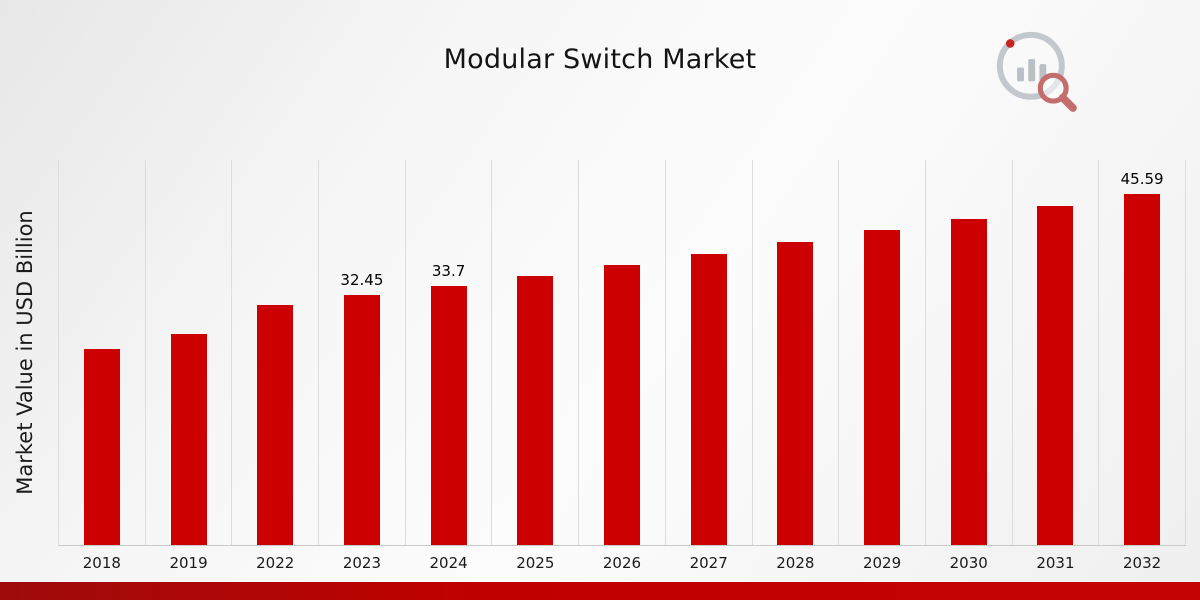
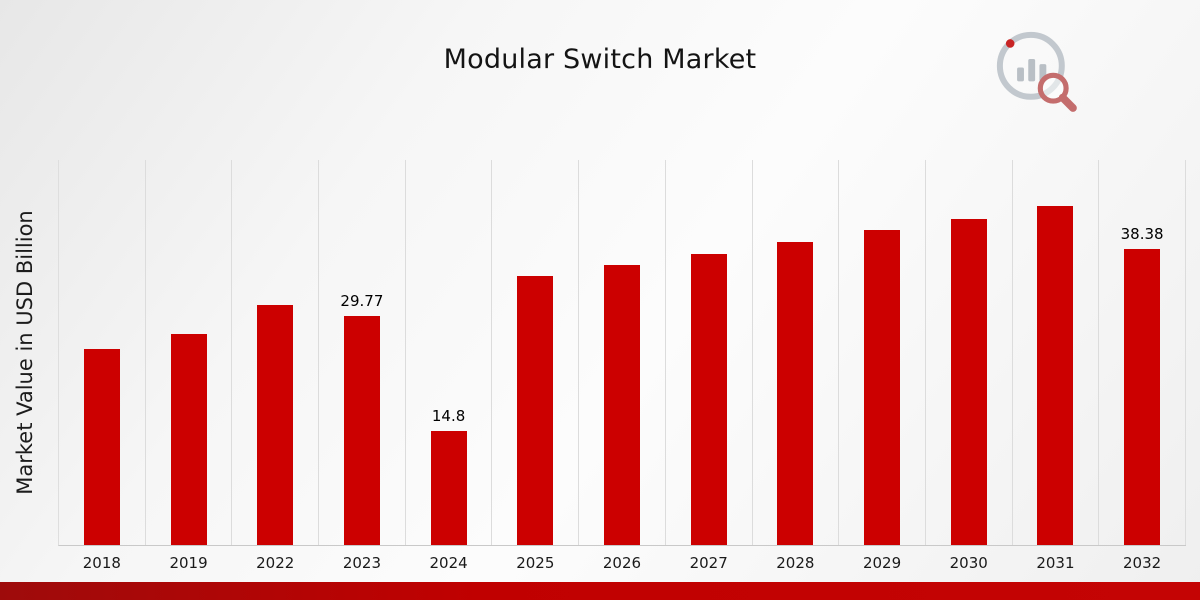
2023: 32.45 -> 29.77
2024: 33.7 -> 14.8
2032: 45.59 -> 38.38
